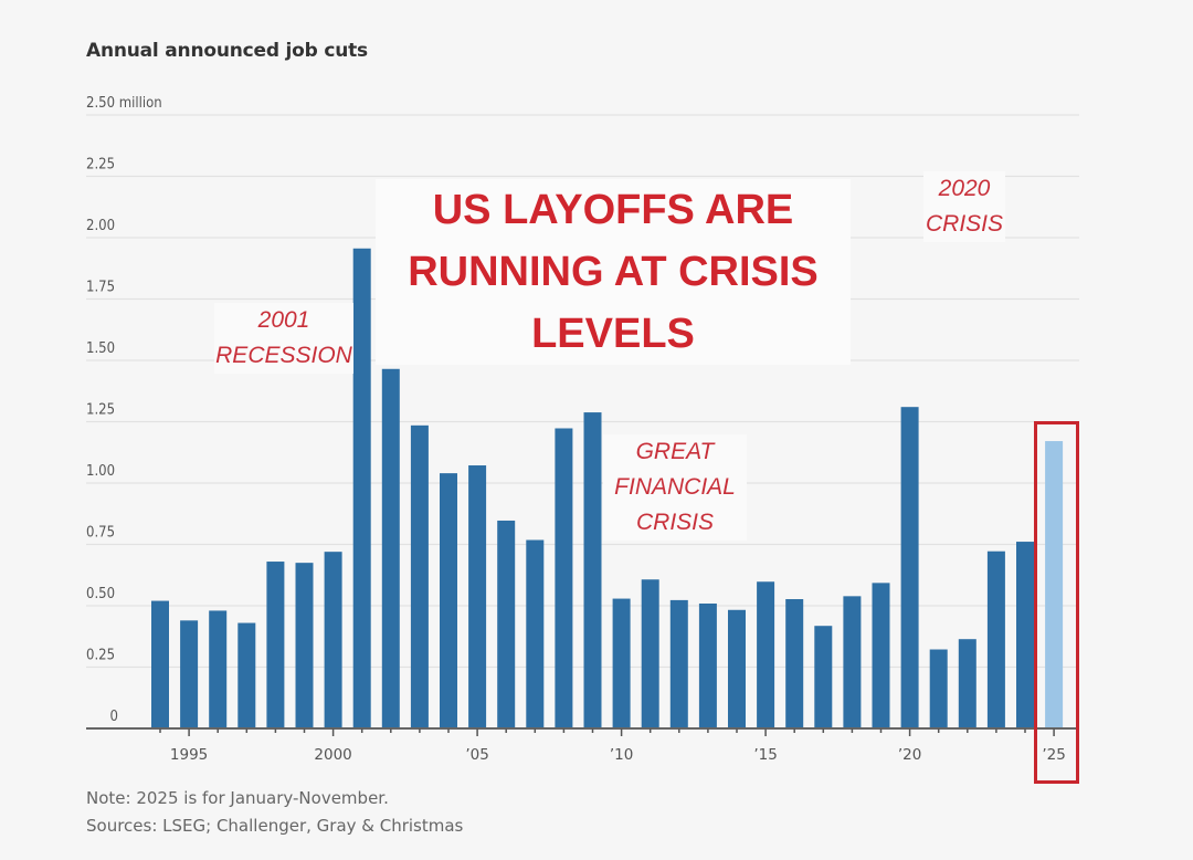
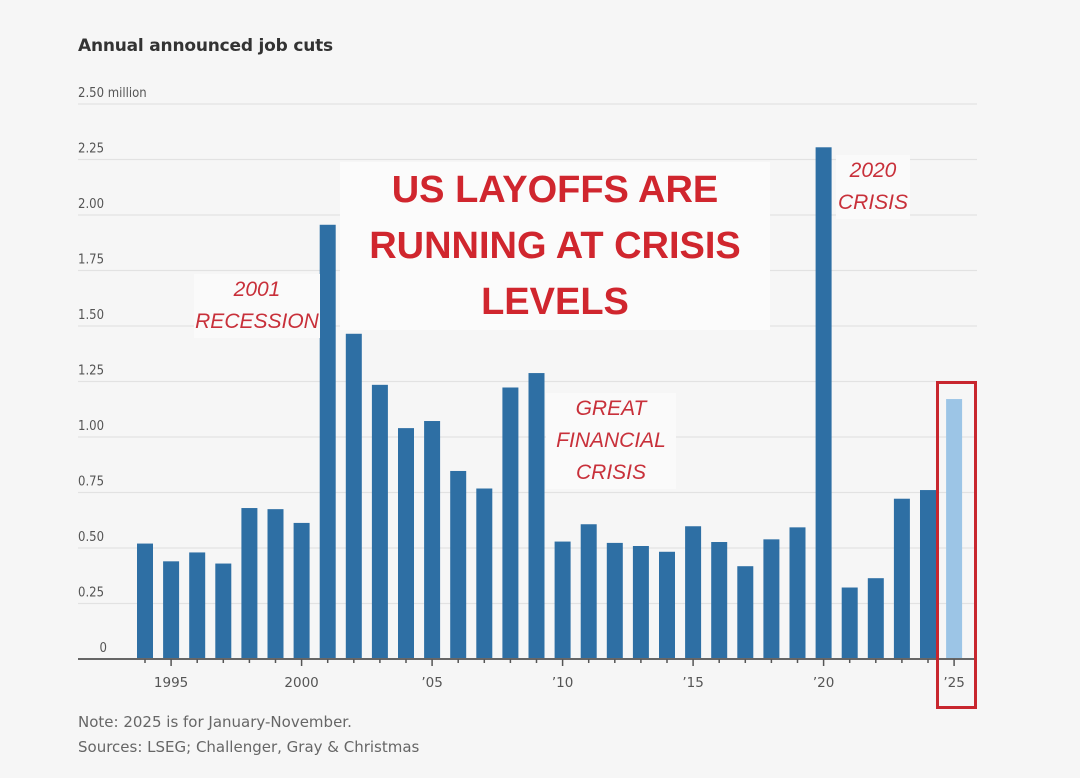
2000: 0.72 -> 0.61
2020: 1.31 -> 2.31
